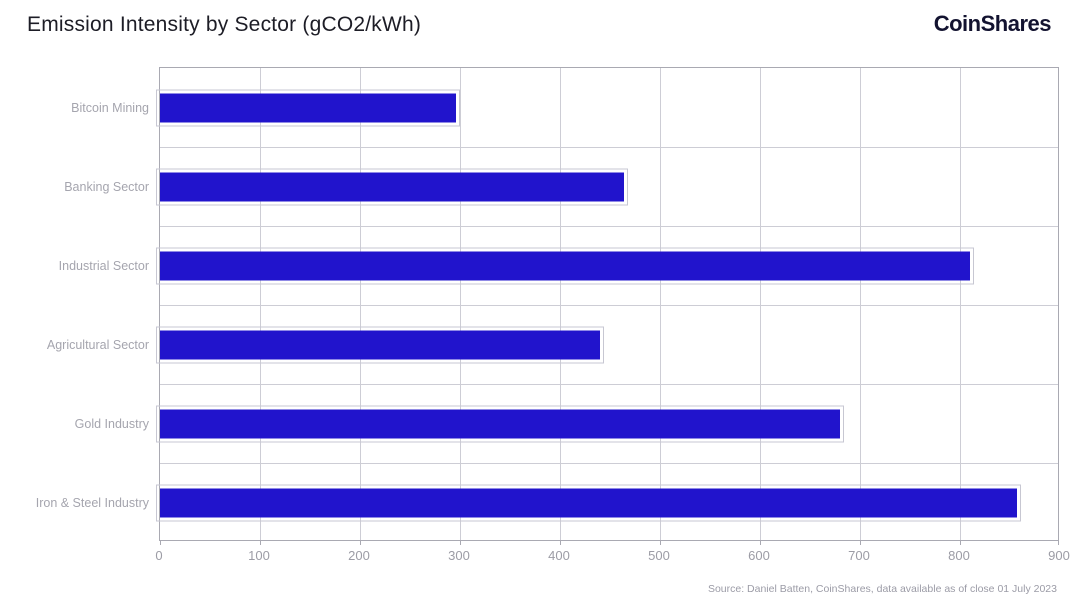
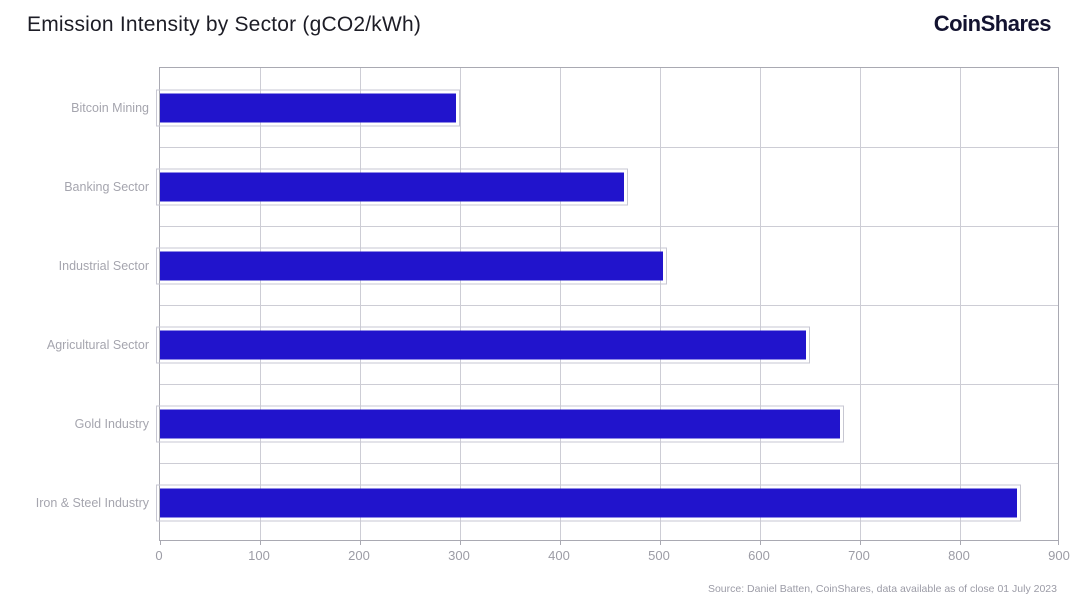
Industrial Sector: 810 -> 500
Agricultural Sector: 440 -> 650
